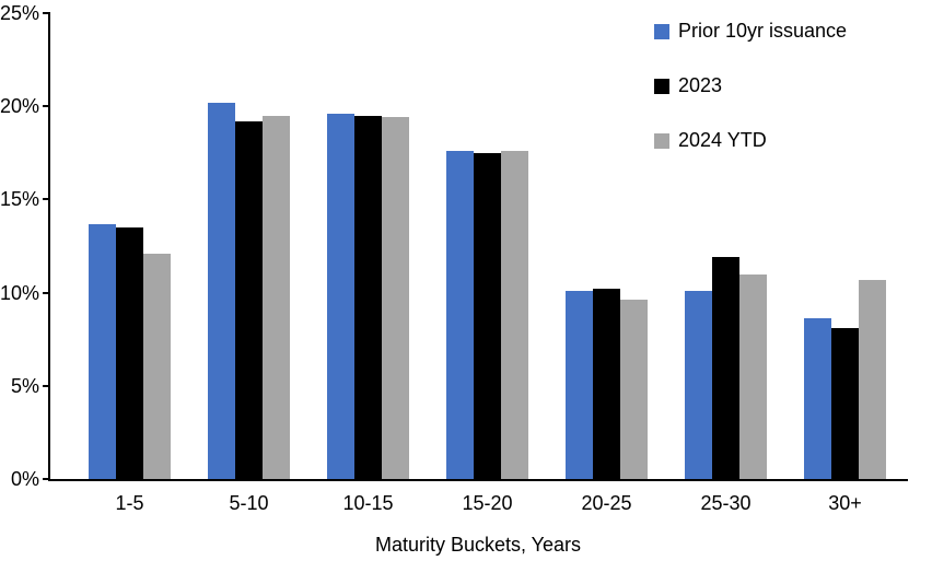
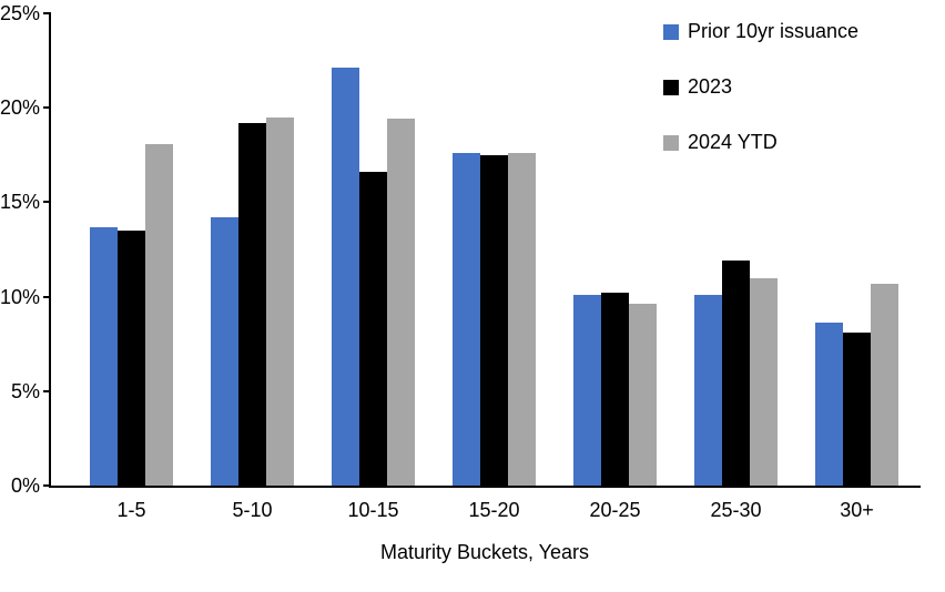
2024 YTD/1-5: 12.1% -> 18.1%
Prior 10yr issuance/5-10: 20.2% -> 14.2%
Prior 10yr issuance/10-15: 19.6% -> 22.1%
2023/10-15: 19.5% -> 16.6%
